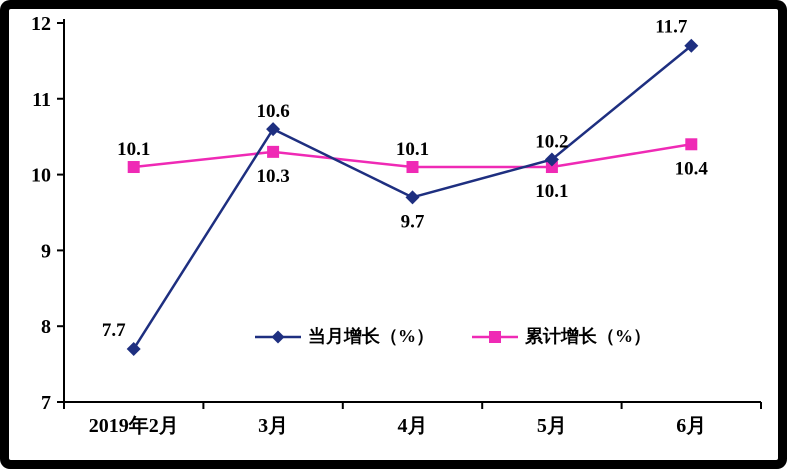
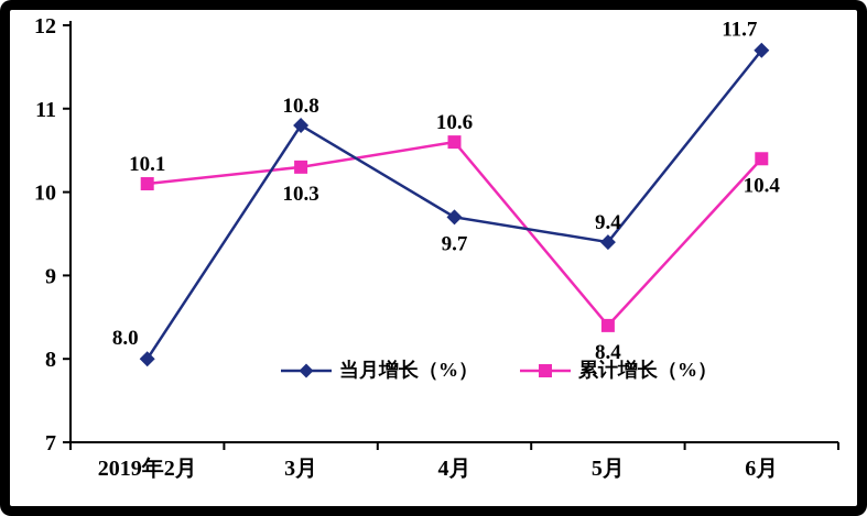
当月增长（%）/2019年2月: 7.7 -> 8.0
当月增长（%）/3月: 10.6 -> 10.8
累计增长（%）/4月: 10.1 -> 10.6
当月增长（%）/5月: 10.2 -> 9.4
累计增长（%）/5月: 10.1 -> 8.4
